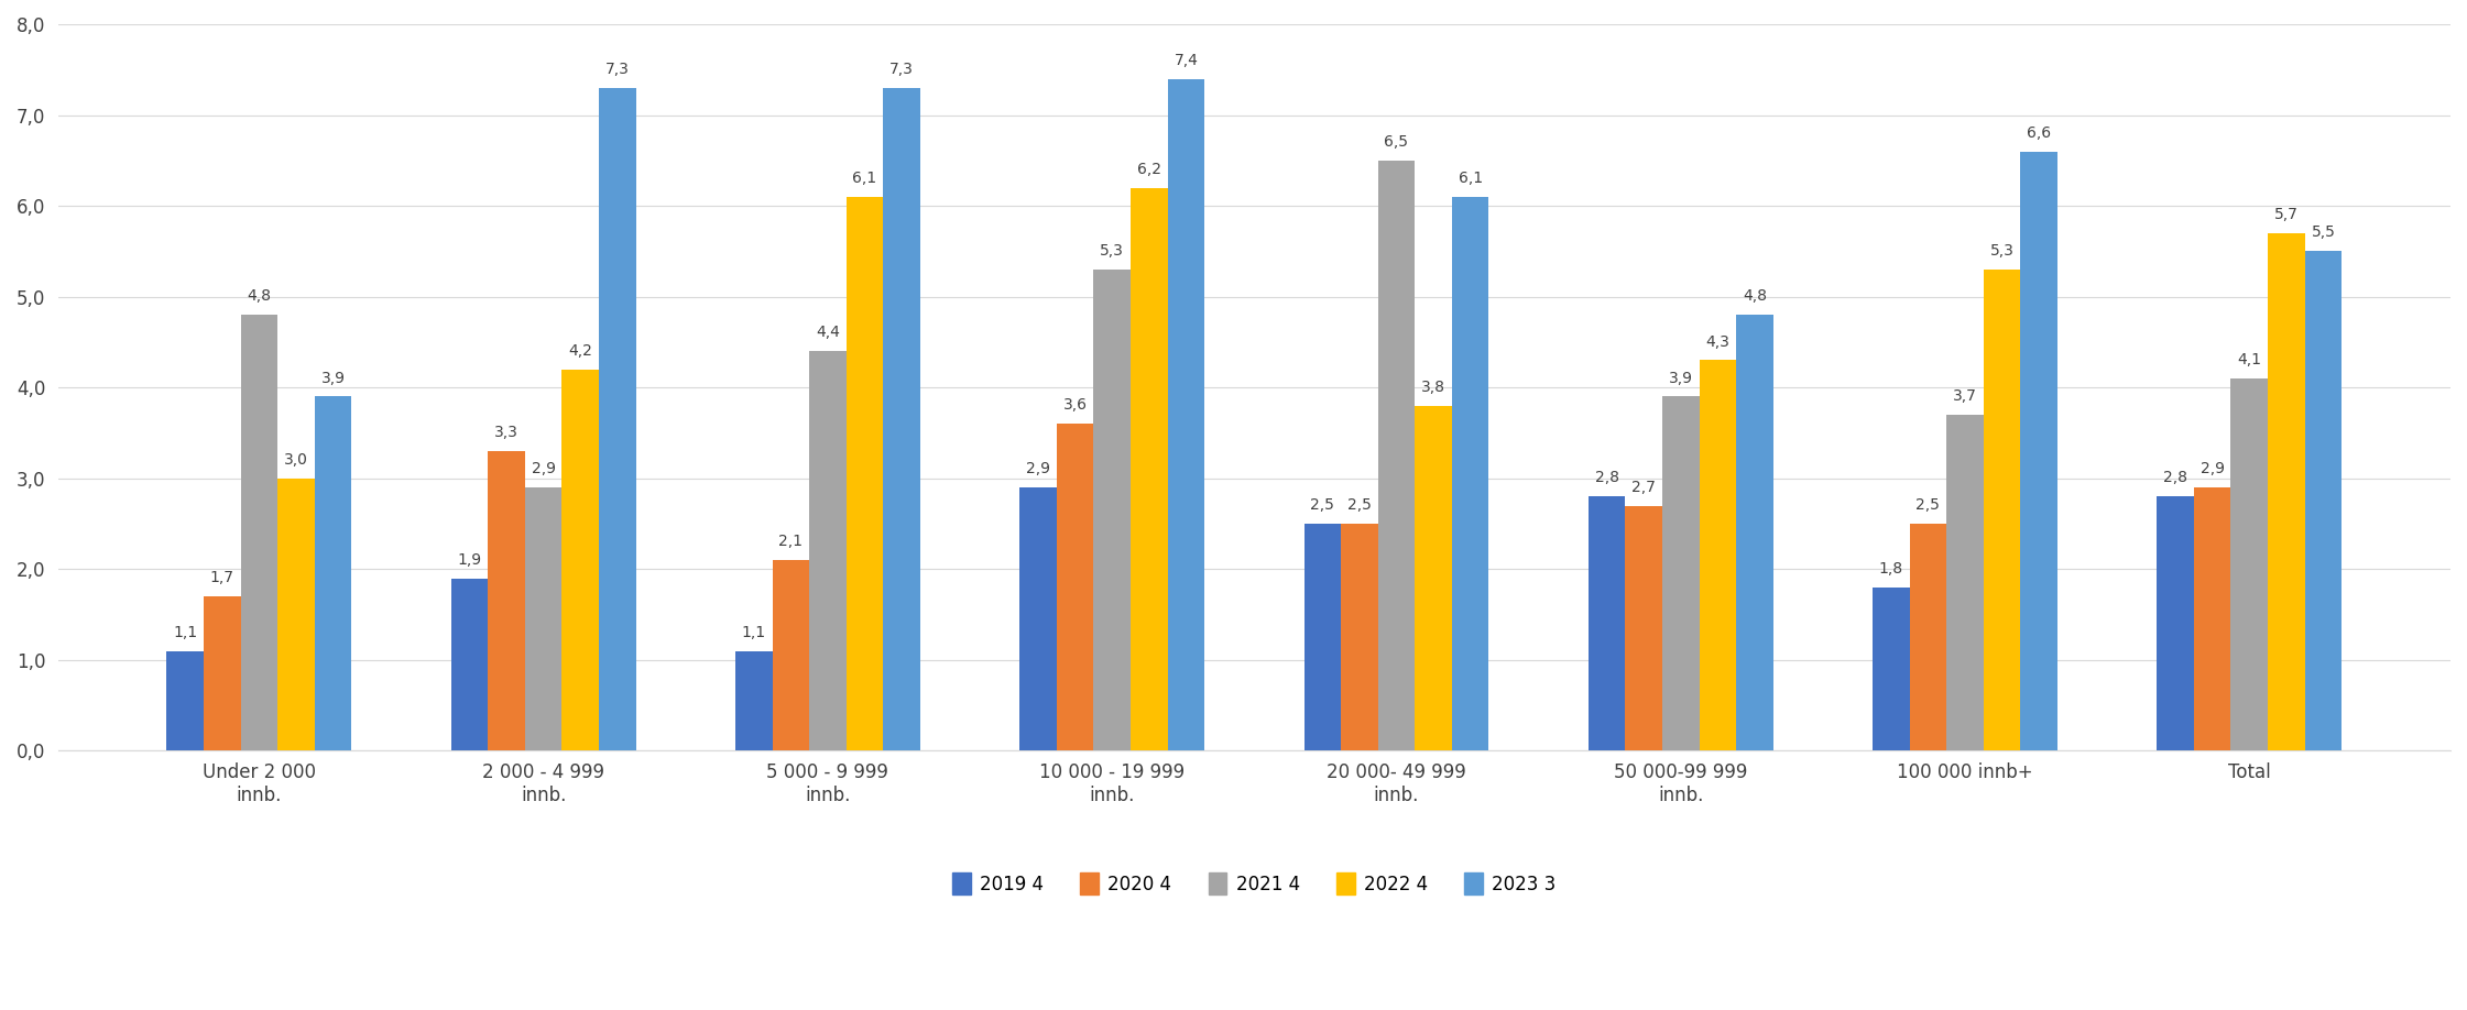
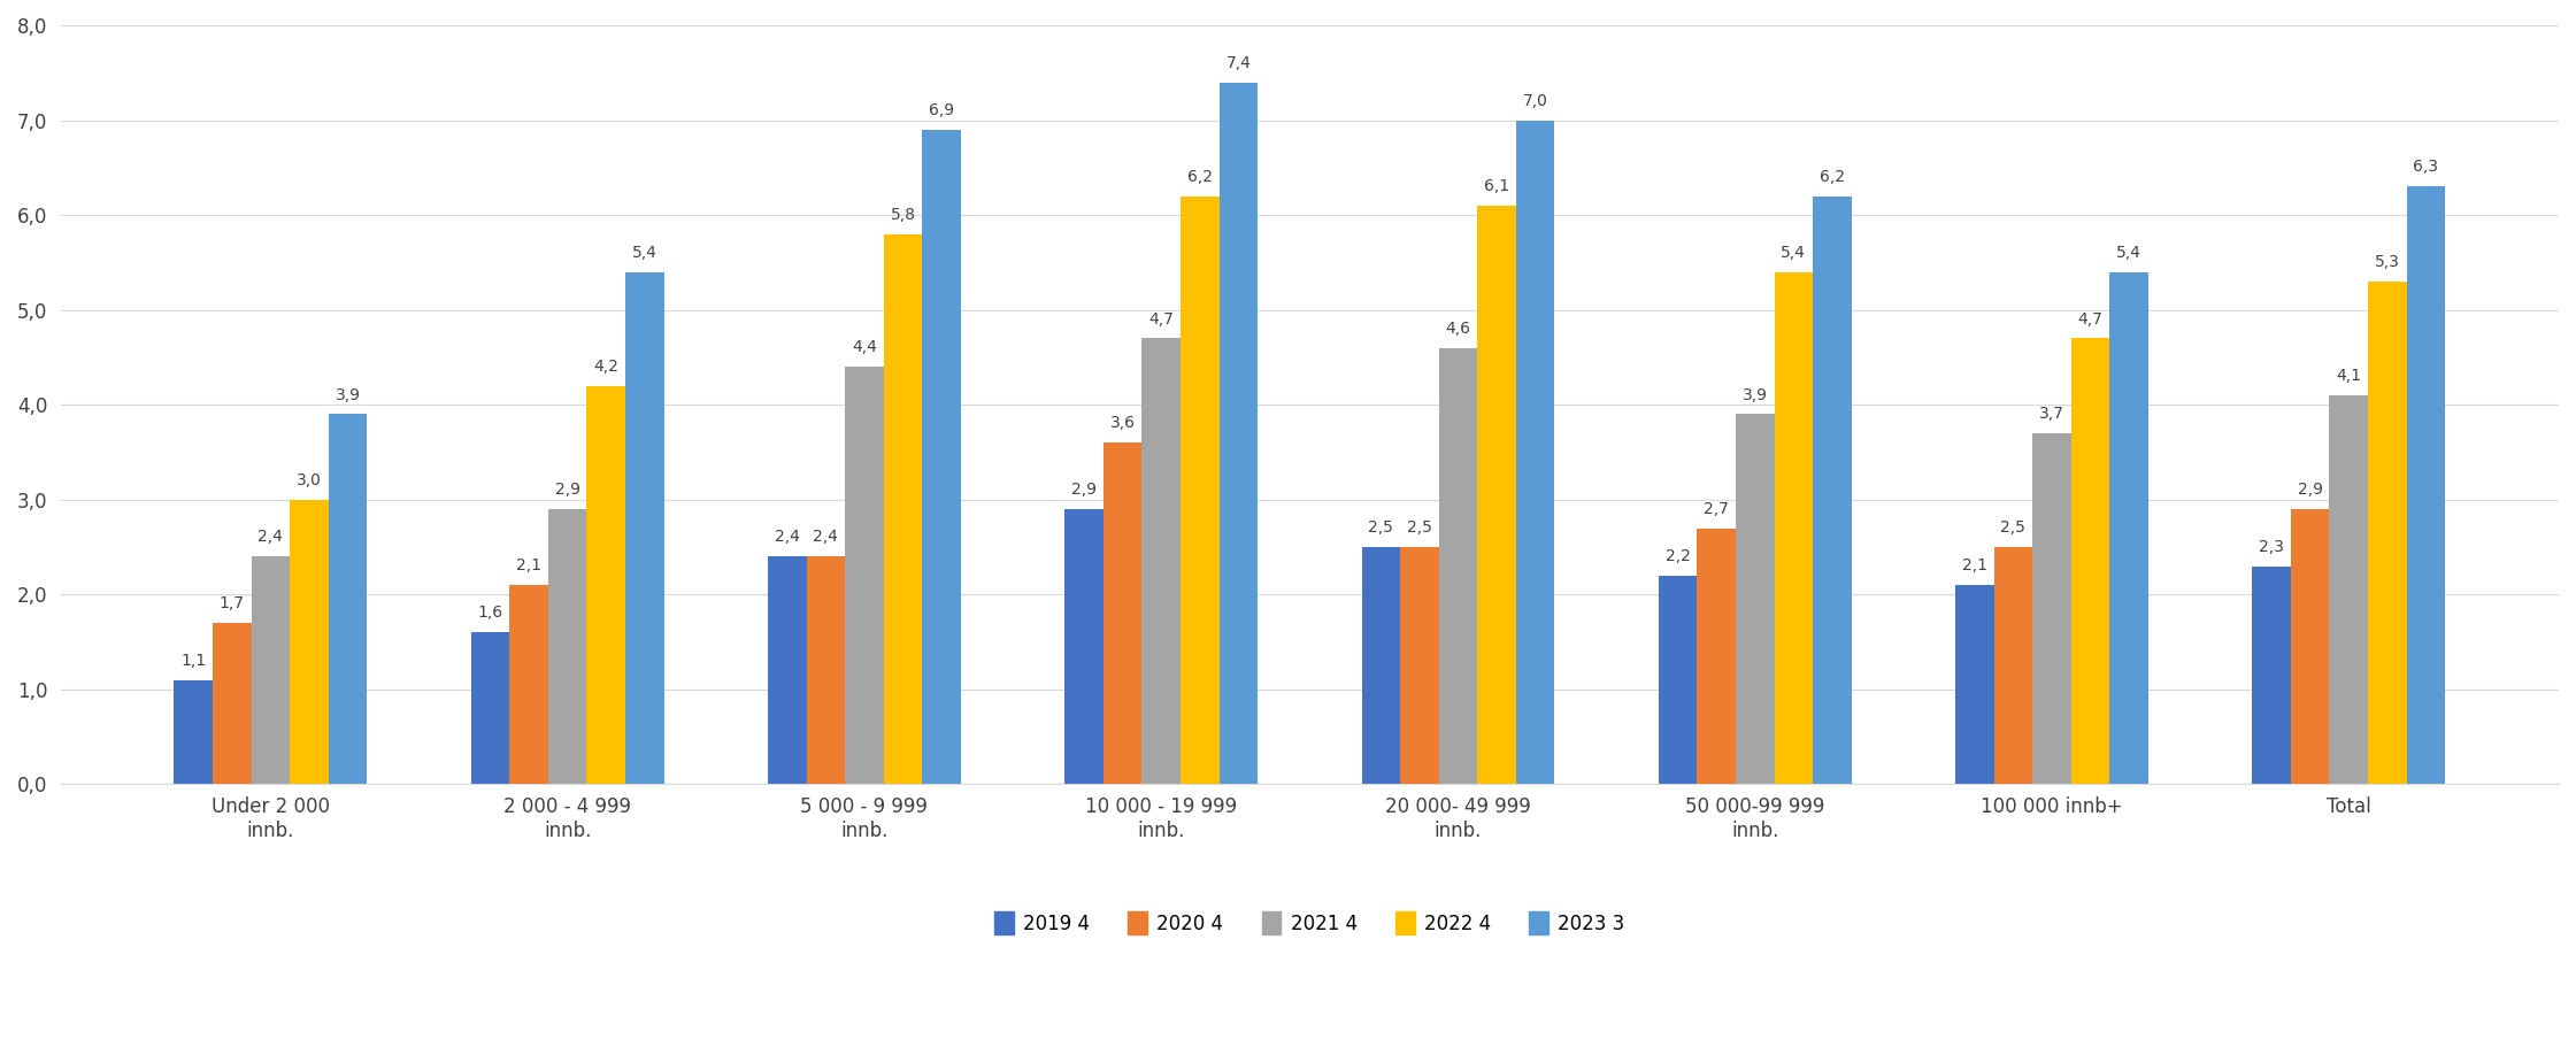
2021 4/Under 2 000 innb.: 4,8 -> 2,4
2019 4/2 000 - 4 999 innb.: 1,9 -> 1,6
2020 4/2 000 - 4 999 innb.: 3,3 -> 2,1
2023 3/2 000 - 4 999 innb.: 7,3 -> 5,4
2019 4/5 000 - 9 999 innb.: 1,1 -> 2,4
2020 4/5 000 - 9 999 innb.: 2,1 -> 2,4
2022 4/5 000 - 9 999 innb.: 6,1 -> 5,8
2023 3/5 000 - 9 999 innb.: 7,3 -> 6,9
2021 4/10 000 - 19 999 innb.: 5,3 -> 4,7
2021 4/20 000- 49 999 innb.: 6,5 -> 4,6
2022 4/20 000- 49 999 innb.: 3,8 -> 6,1
2023 3/20 000- 49 999 innb.: 6,1 -> 7,0
2019 4/50 000-99 999 innb.: 2,8 -> 2,2
2022 4/50 000-99 999 innb.: 4,3 -> 5,4
2023 3/50 000-99 999 innb.: 4,8 -> 6,2
2019 4/100 000 innb+: 1,8 -> 2,1
2022 4/100 000 innb+: 5,3 -> 4,7
2023 3/100 000 innb+: 6,6 -> 5,4
2019 4/Total: 2,8 -> 2,3
2022 4/Total: 5,7 -> 5,3
2023 3/Total: 5,5 -> 6,3
